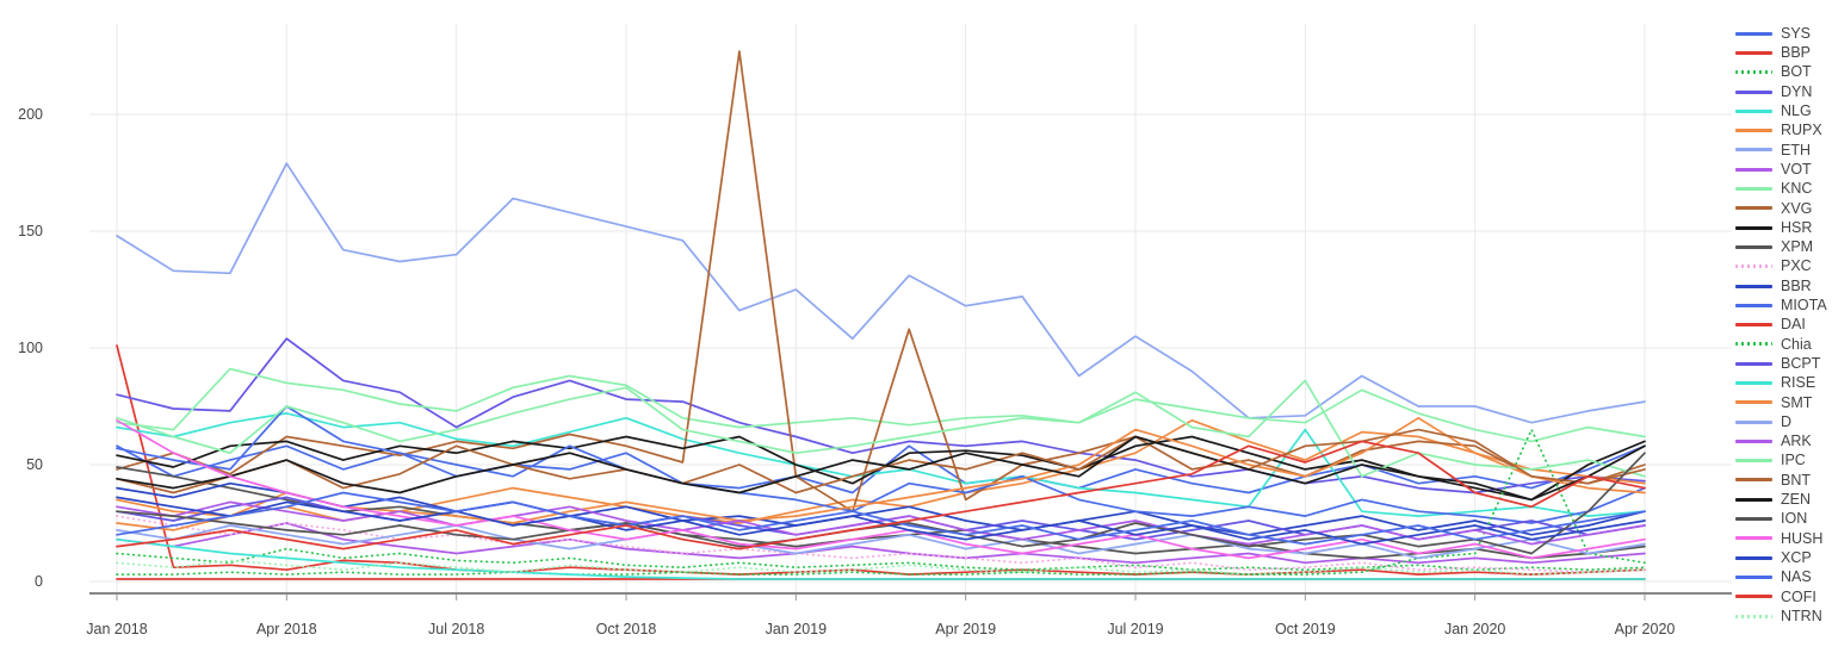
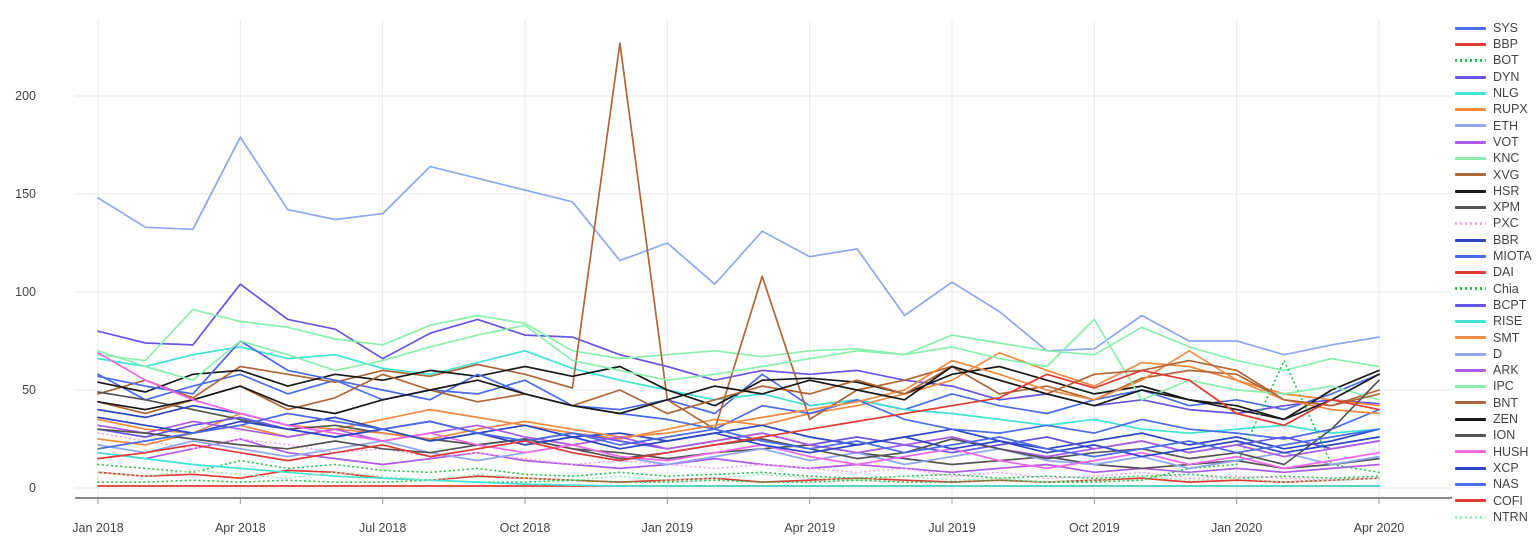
BBP/Jan 2018: 101 -> 8
IPC/Jul 2019: 81 -> 72
NLG/Oct 2019: 65 -> 35
